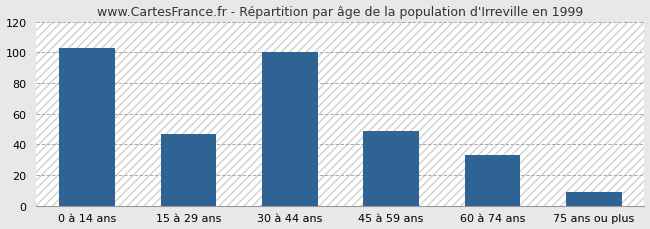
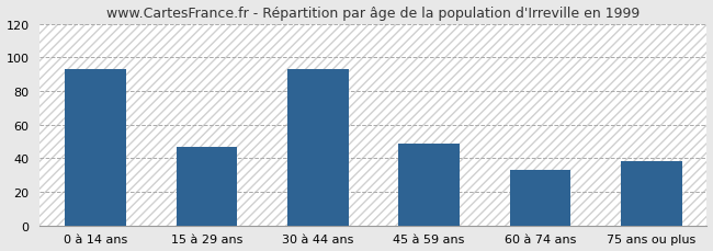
0 à 14 ans: 103 -> 93
30 à 44 ans: 100 -> 93
75 ans ou plus: 9 -> 38
